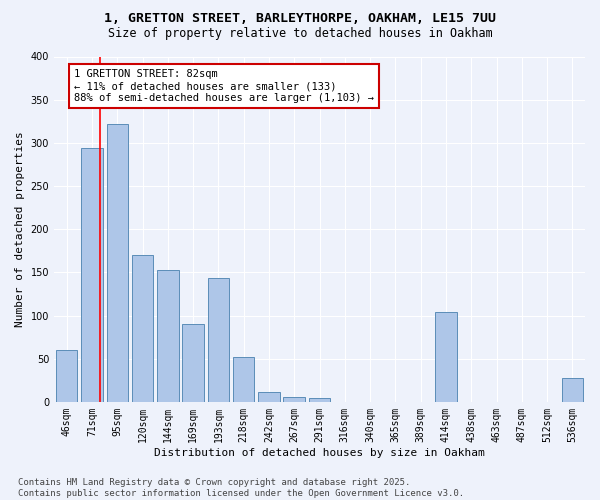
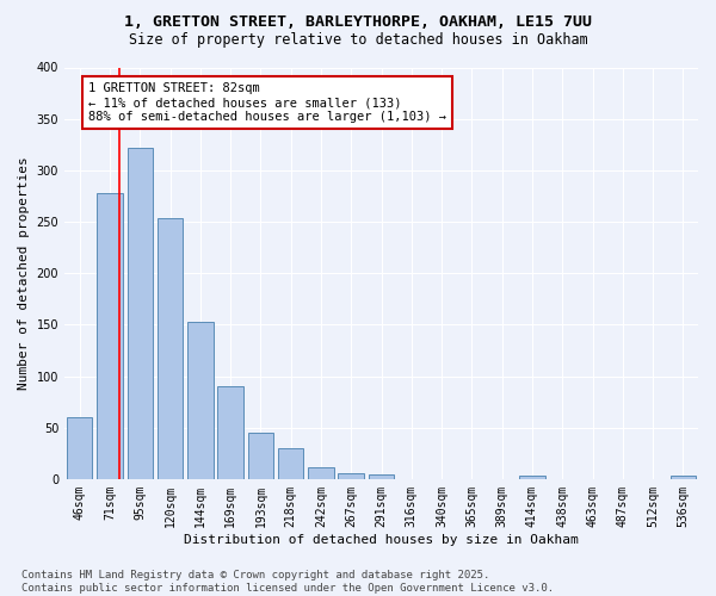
71sqm: 294 -> 278
120sqm: 170 -> 254
193sqm: 144 -> 45
218sqm: 52 -> 30
414sqm: 104 -> 3
536sqm: 28 -> 3
